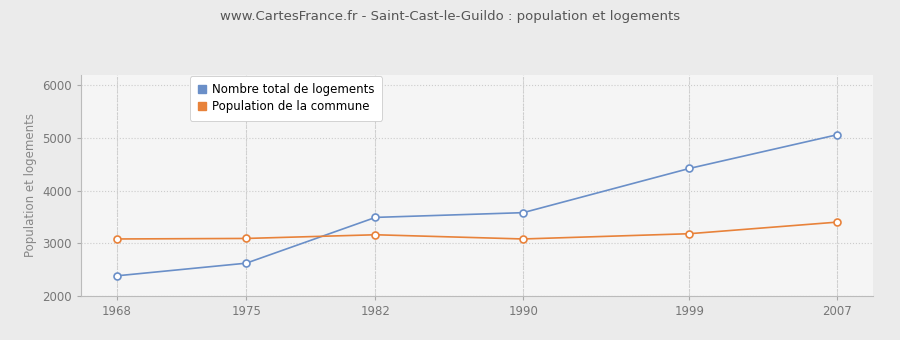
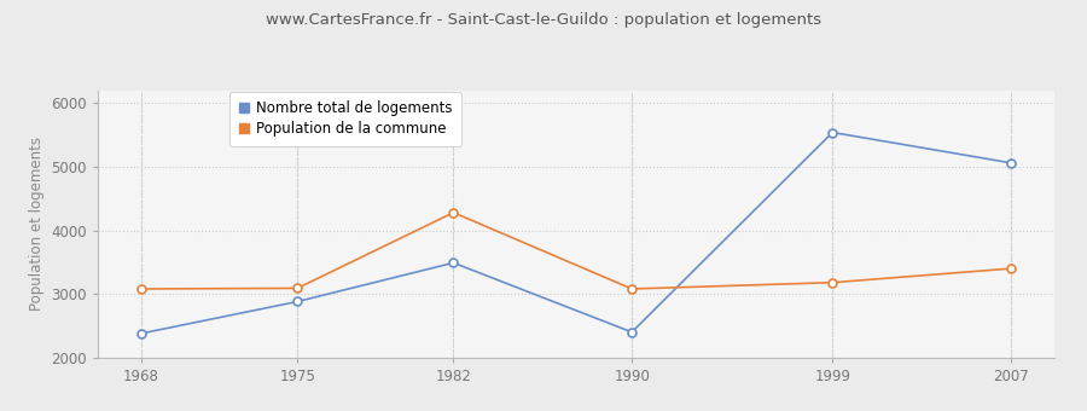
Nombre total de logements/1975: 2620 -> 2880
Population de la commune/1982: 3160 -> 4280
Nombre total de logements/1990: 3580 -> 2400
Nombre total de logements/1999: 4420 -> 5540
